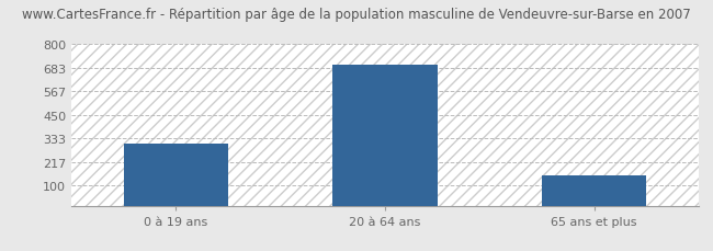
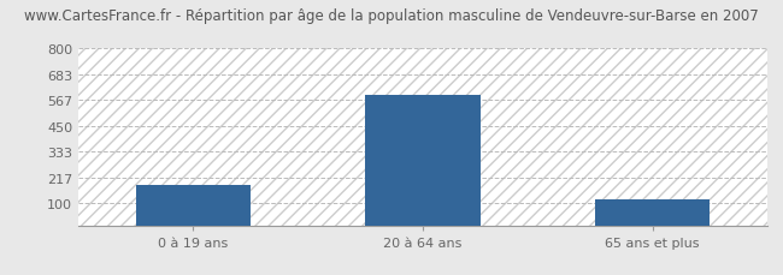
0 à 19 ans: 310 -> 180
20 à 64 ans: 700 -> 590
65 ans et plus: 150 -> 120
